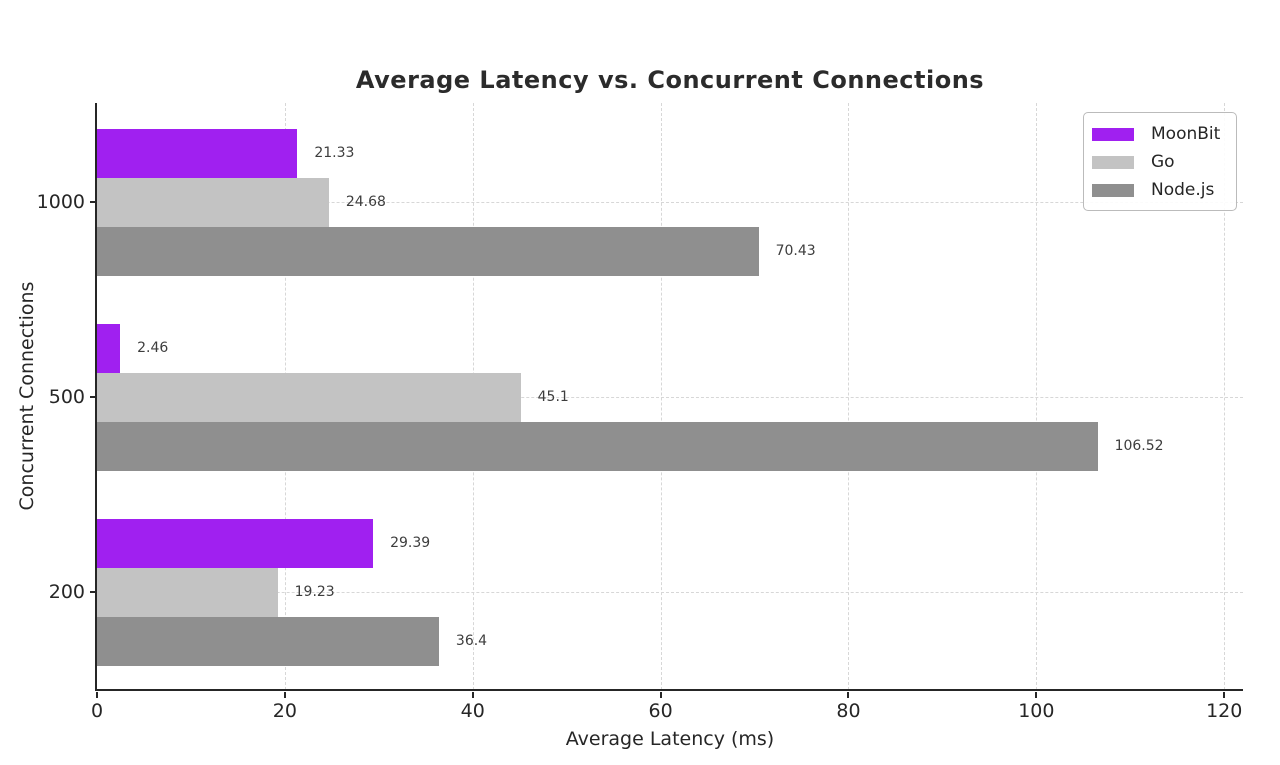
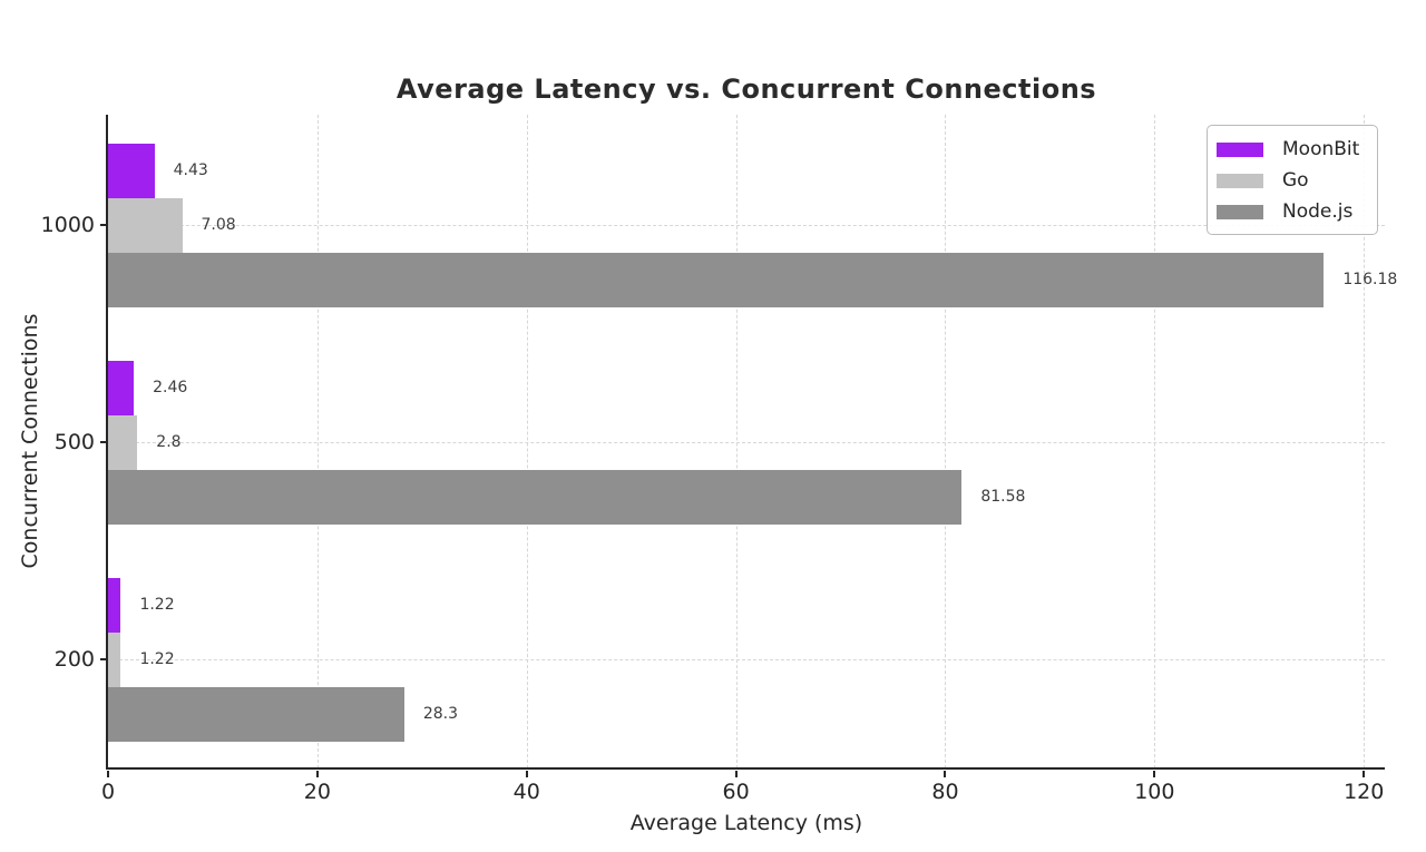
MoonBit/1000: 21.33 -> 4.43
Go/1000: 24.68 -> 7.08
Node.js/1000: 70.43 -> 116.18
Go/500: 45.1 -> 2.8
Node.js/500: 106.52 -> 81.58
MoonBit/200: 29.39 -> 1.22
Go/200: 19.23 -> 1.22
Node.js/200: 36.4 -> 28.3
